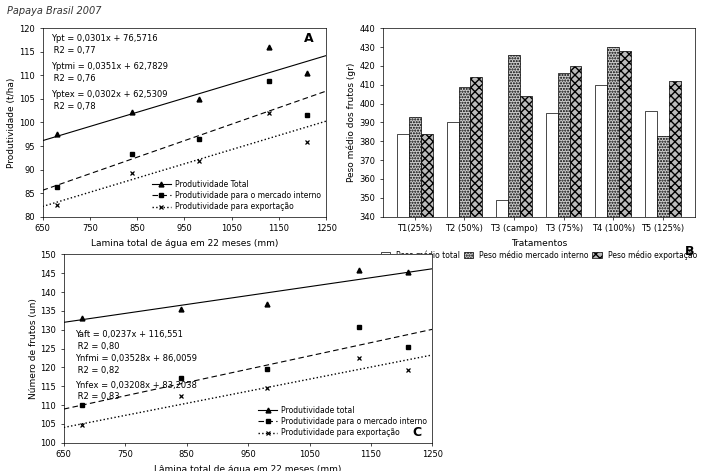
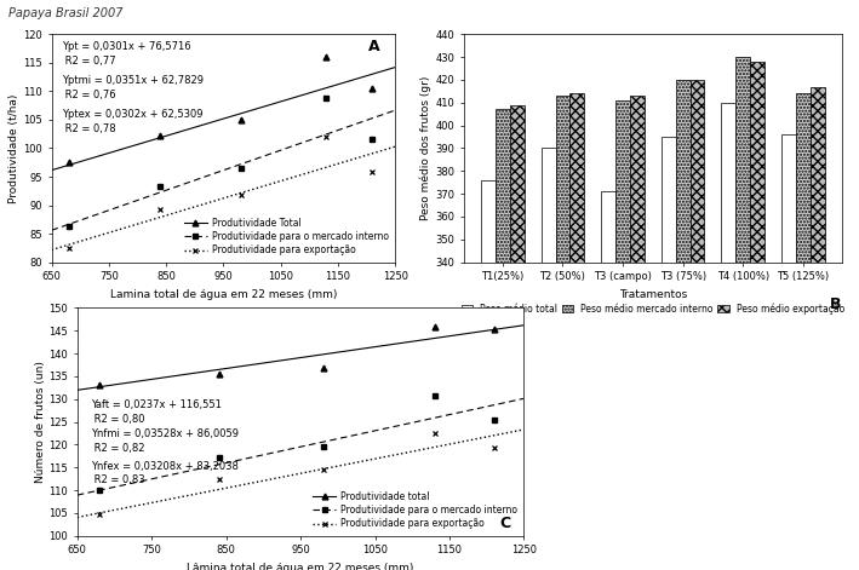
Peso médio total/T1(25%): 384 -> 376
Peso médio mercado interno/T1(25%): 393 -> 407
Peso médio exportação/T1(25%): 384 -> 409
Peso médio mercado interno/T2 (50%): 409 -> 413
Peso médio total/T3 (campo): 349 -> 371
Peso médio mercado interno/T3 (campo): 426 -> 411
Peso médio exportação/T3 (campo): 404 -> 413
Peso médio mercado interno/T3 (75%): 416 -> 420
Peso médio mercado interno/T5 (125%): 383 -> 414
Peso médio exportação/T5 (125%): 412 -> 417
